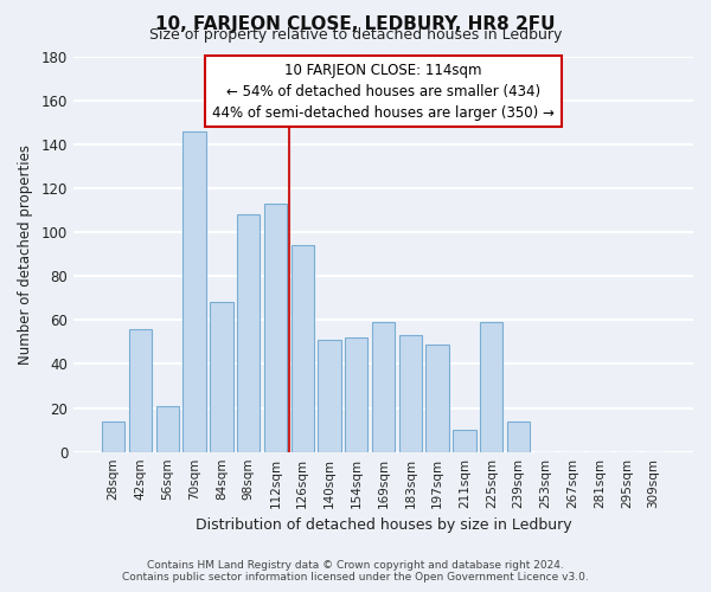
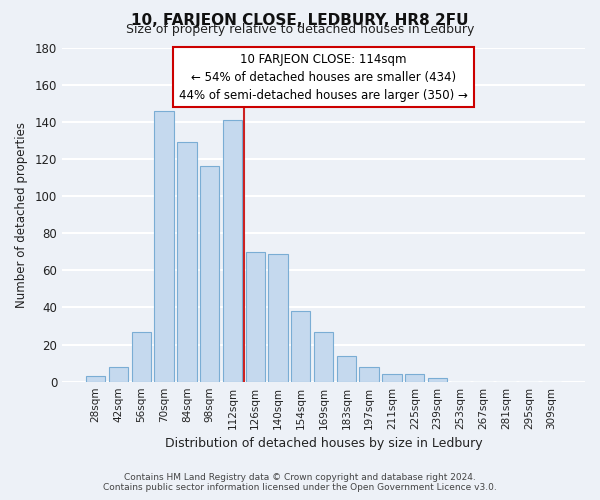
28sqm: 14 -> 3
42sqm: 56 -> 8
56sqm: 21 -> 27
84sqm: 68 -> 129
98sqm: 108 -> 116
112sqm: 113 -> 141
126sqm: 94 -> 70
140sqm: 51 -> 69
154sqm: 52 -> 38
169sqm: 59 -> 27
183sqm: 53 -> 14
197sqm: 49 -> 8
211sqm: 10 -> 4
225sqm: 59 -> 4
239sqm: 14 -> 2
